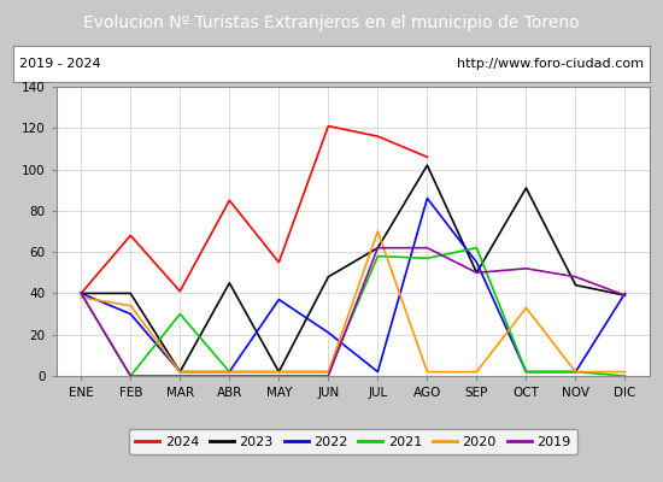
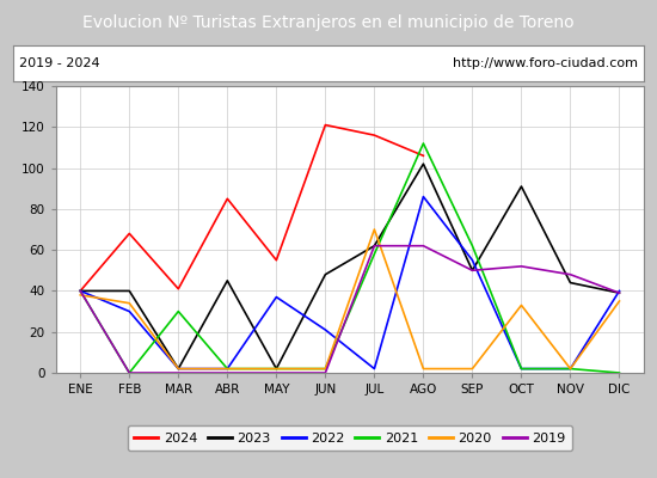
2021/AGO: 57 -> 112
2020/DIC: 2 -> 35
